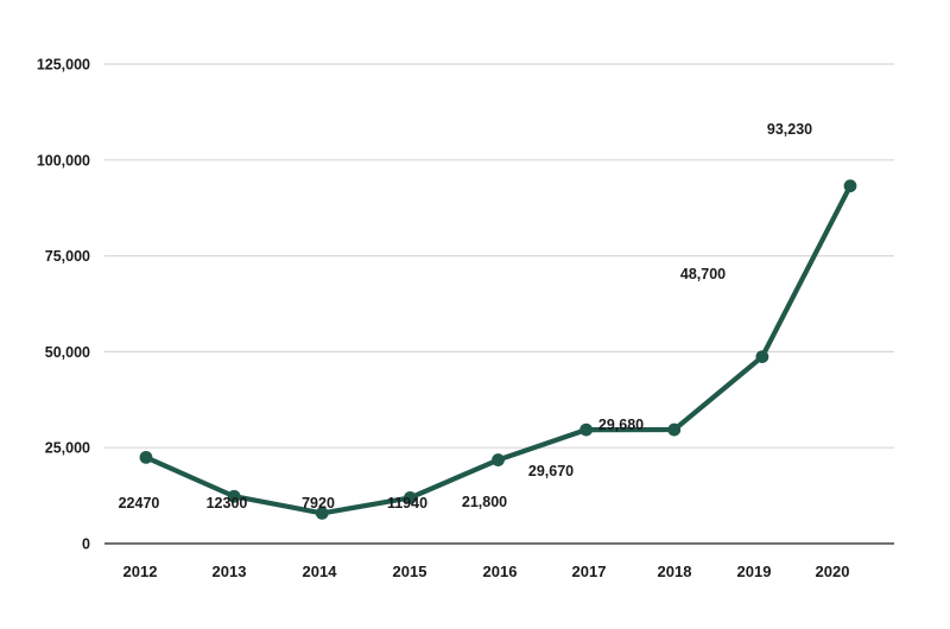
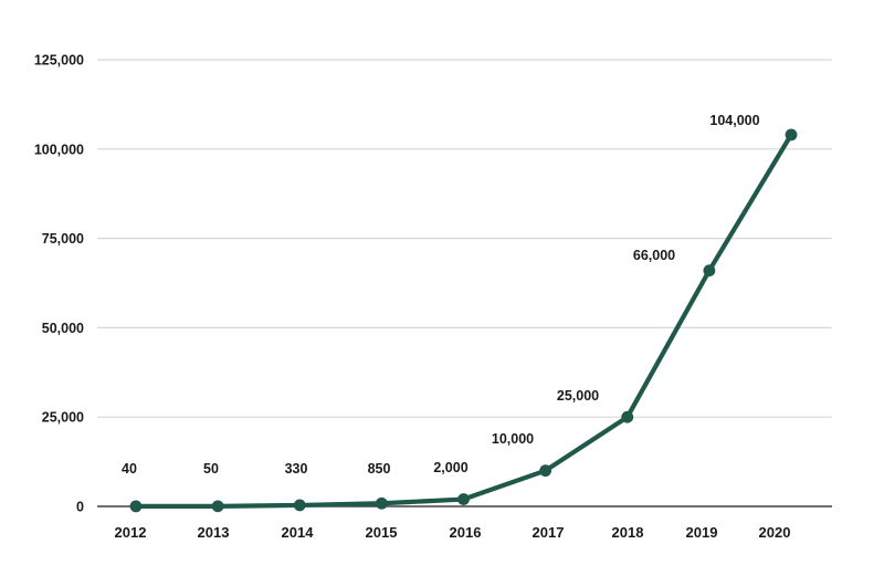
2012: 22470 -> 40
2013: 12300 -> 50
2014: 7920 -> 330
2015: 11940 -> 850
2016: 21,800 -> 2,000
2017: 29,670 -> 10,000
2018: 29,680 -> 25,000
2019: 48,700 -> 66,000
2020: 93,230 -> 104,000
